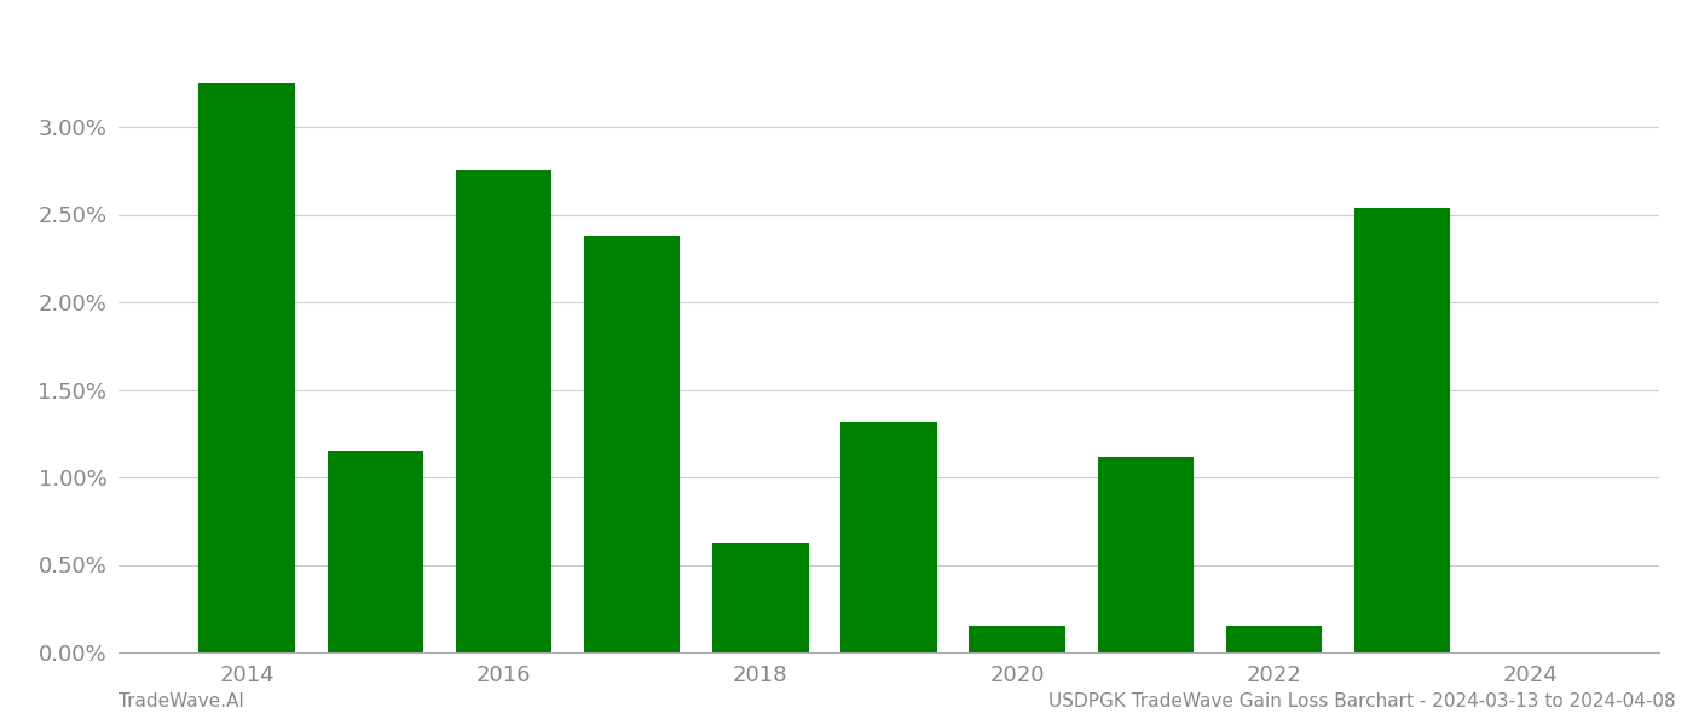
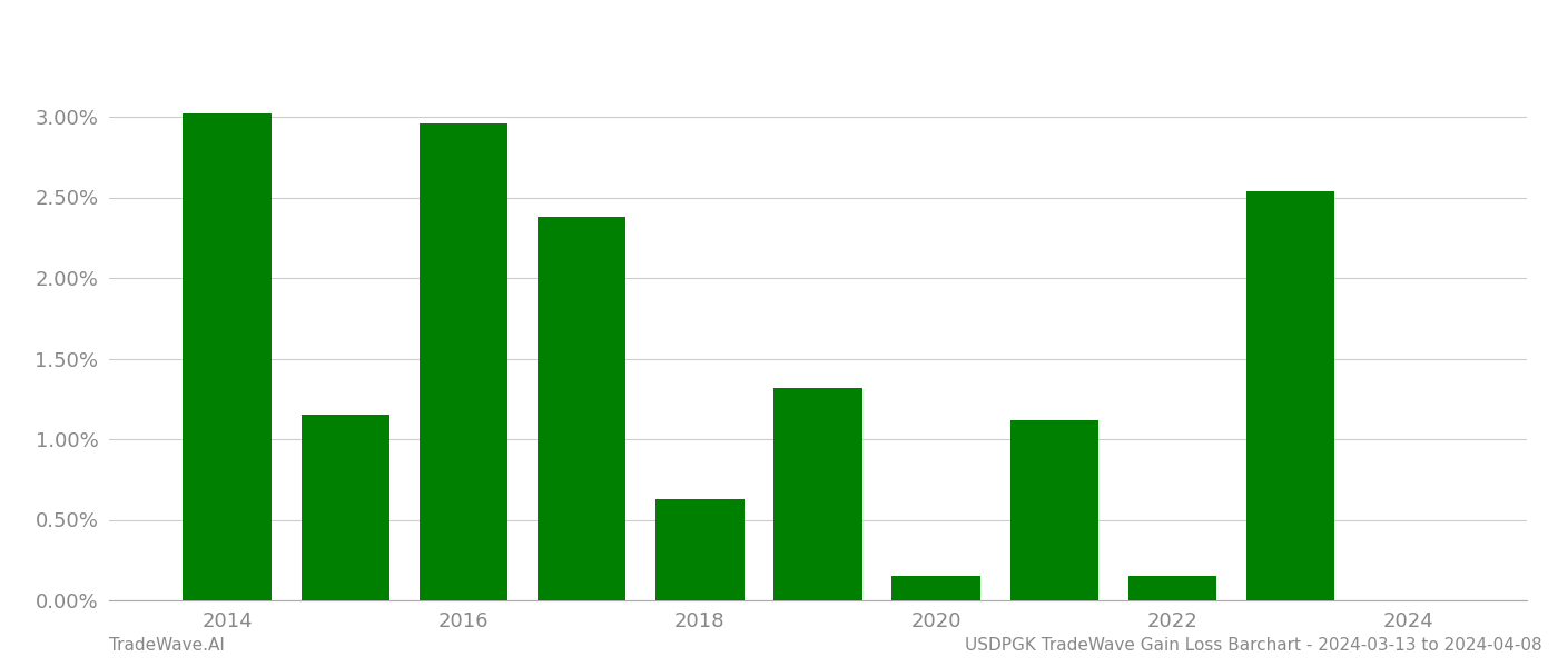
2014: 3.25% -> 3.02%
2016: 2.75% -> 2.96%
